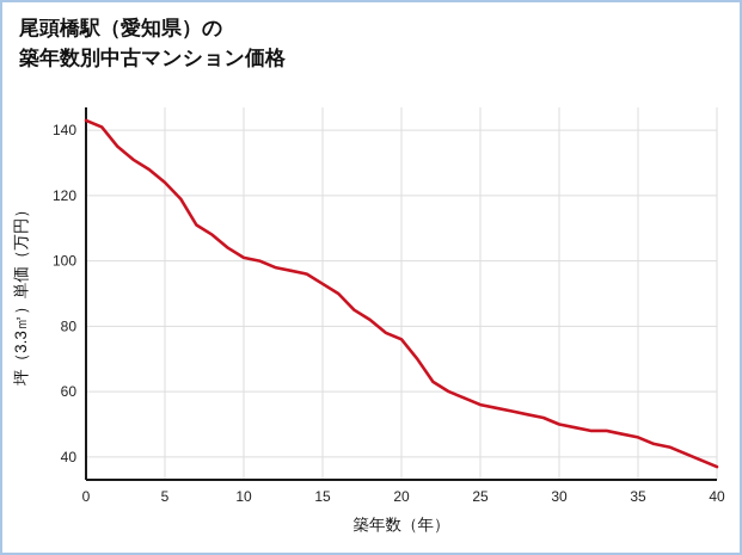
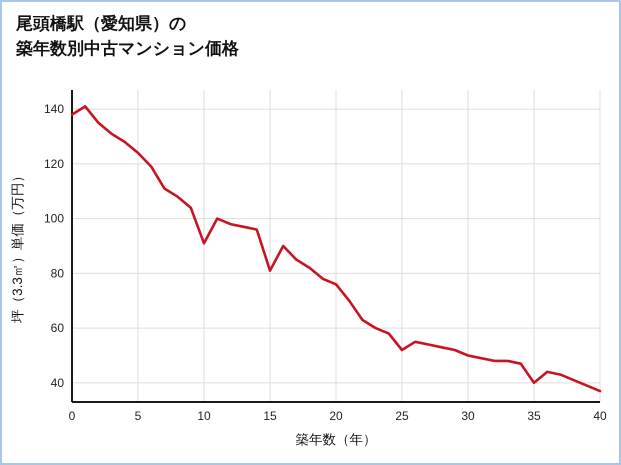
0: 143 -> 138
10: 101 -> 91
15: 93 -> 81
25: 56 -> 52
35: 46 -> 40
